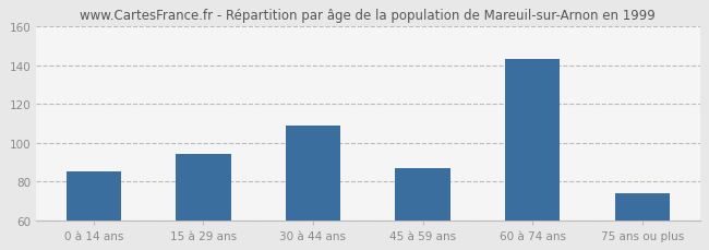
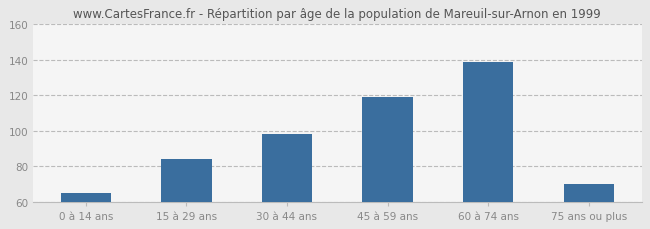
0 à 14 ans: 85 -> 65
15 à 29 ans: 94 -> 84
30 à 44 ans: 109 -> 98
45 à 59 ans: 87 -> 119
60 à 74 ans: 143 -> 139
75 ans ou plus: 74 -> 70
